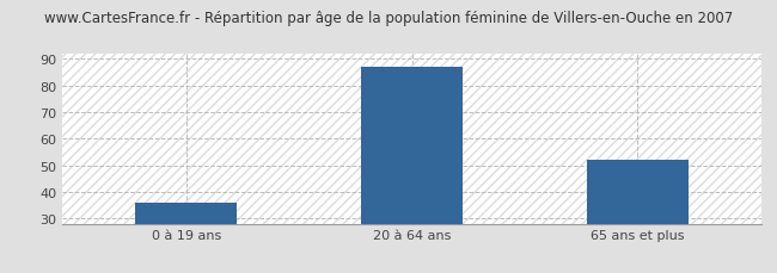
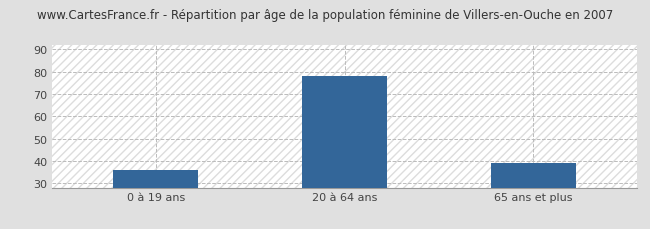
20 à 64 ans: 87 -> 78
65 ans et plus: 52 -> 39
